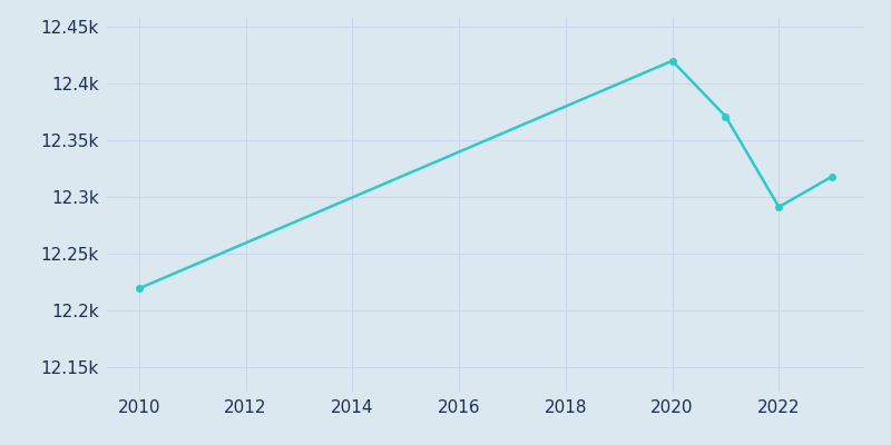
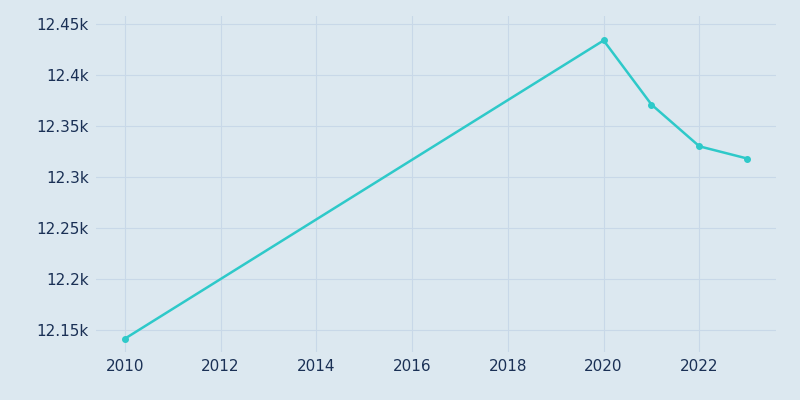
2010: 12.219k -> 12.141k
2020: 12.420k -> 12.434k
2022: 12.291k -> 12.330k
